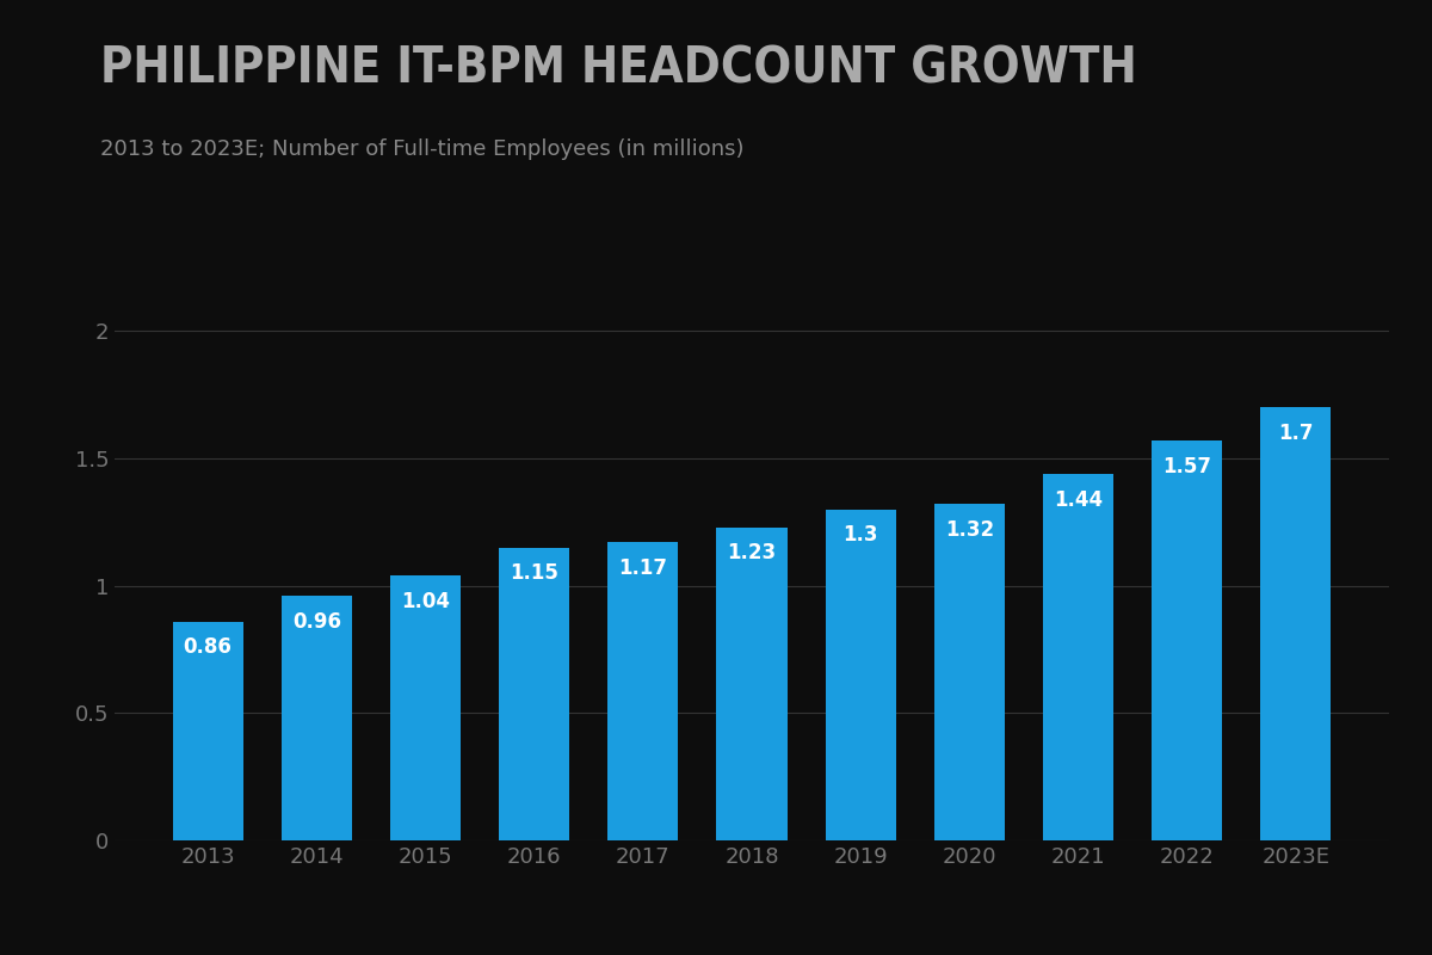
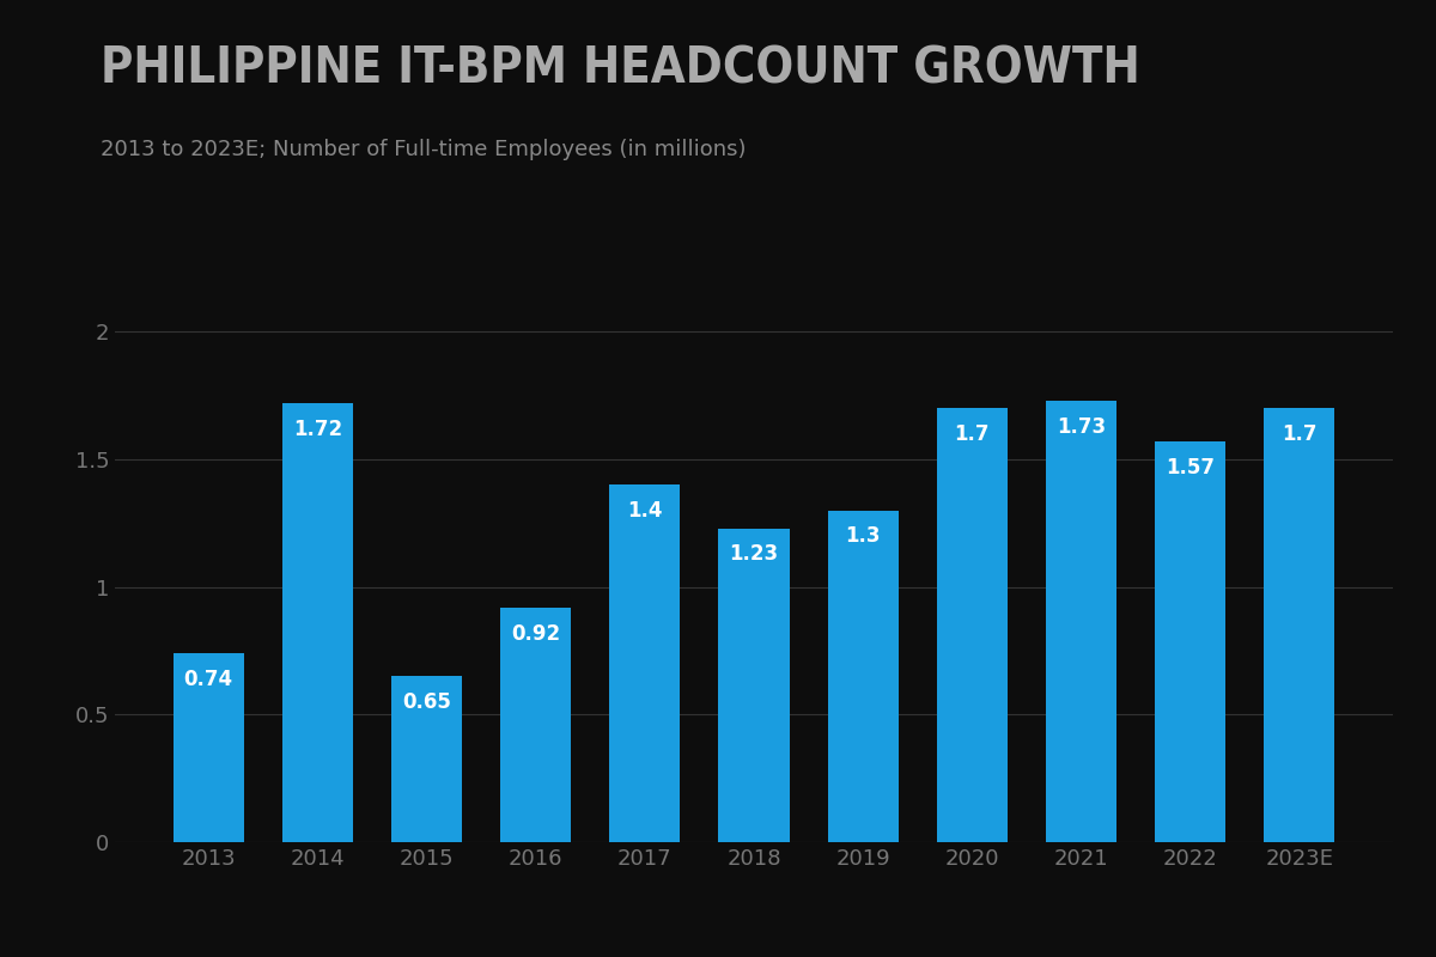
2013: 0.86 -> 0.74
2014: 0.96 -> 1.72
2015: 1.04 -> 0.65
2016: 1.15 -> 0.92
2017: 1.17 -> 1.4
2020: 1.32 -> 1.7
2021: 1.44 -> 1.73
